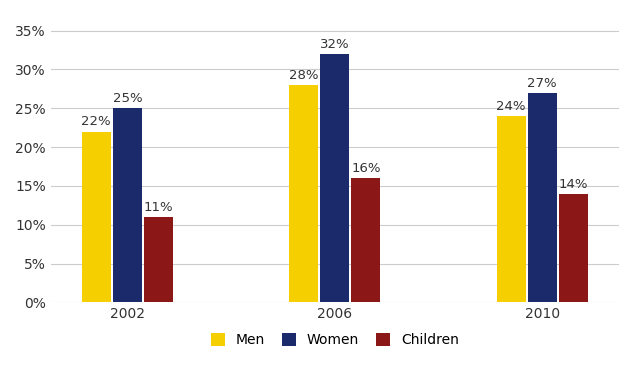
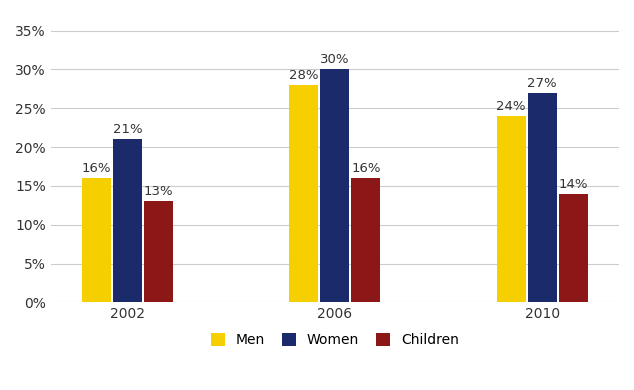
Men/2002: 22% -> 16%
Women/2002: 25% -> 21%
Children/2002: 11% -> 13%
Women/2006: 32% -> 30%
